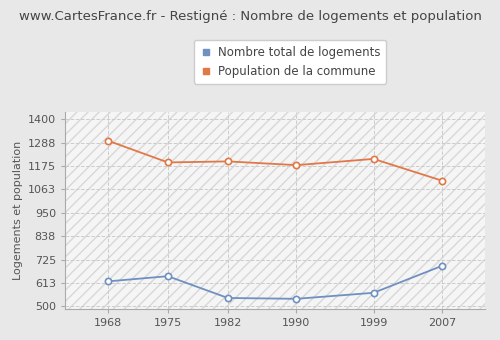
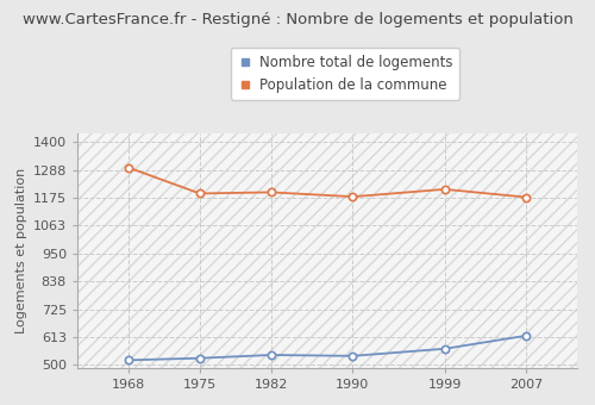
Nombre total de logements/1968: 620 -> 519
Nombre total de logements/1975: 645 -> 527
Nombre total de logements/2007: 695 -> 618
Population de la commune/2007: 1105 -> 1178
